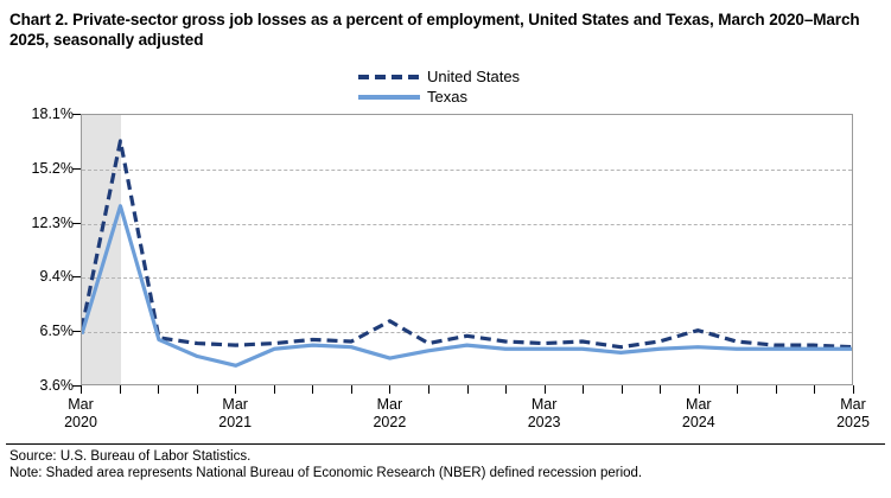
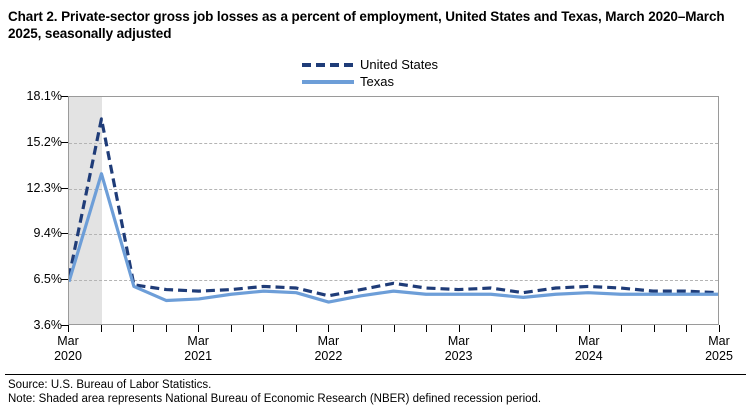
Texas/Mar 2021: 4.6% -> 5.2%
United States/Mar 2022: 7.0% -> 5.4%
United States/Mar 2024: 6.5% -> 6.0%
